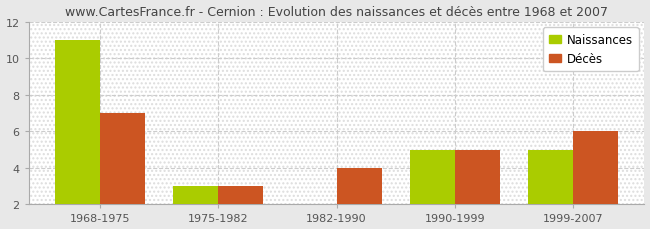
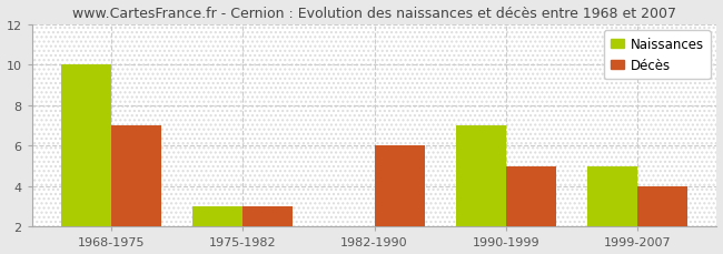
Naissances/1968-1975: 11 -> 10
Décès/1982-1990: 4 -> 6
Naissances/1990-1999: 5 -> 7
Décès/1999-2007: 6 -> 4
